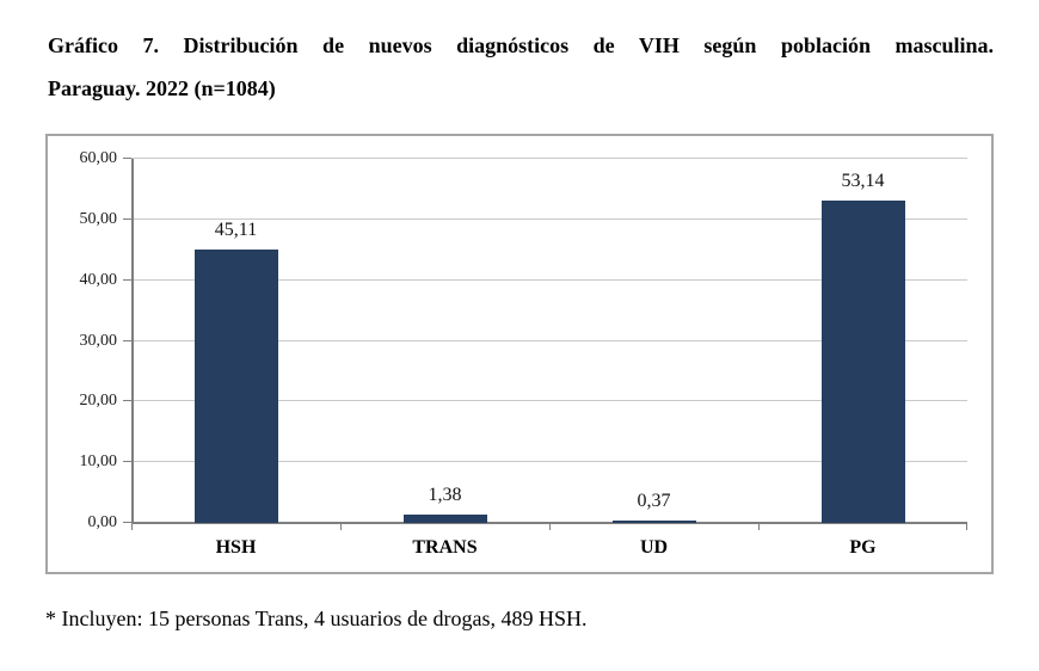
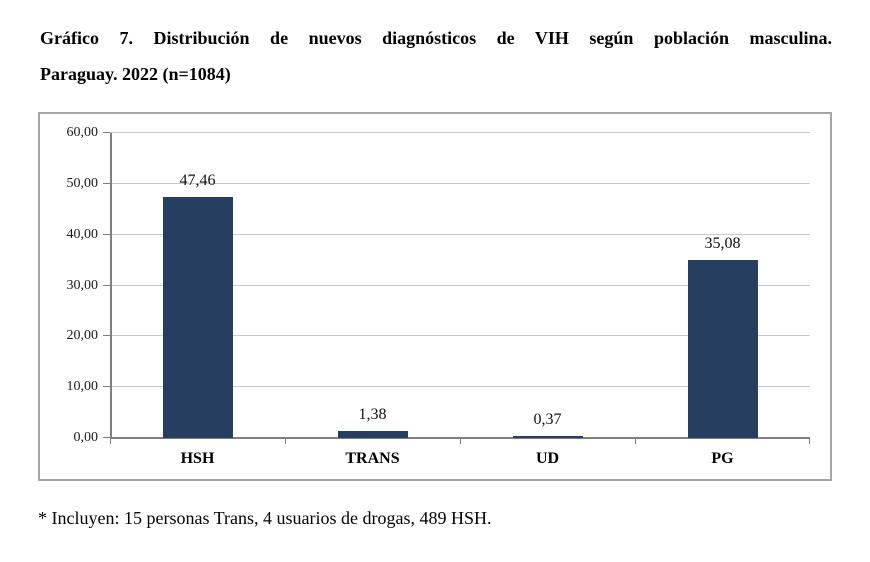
HSH: 45,11 -> 47,46
PG: 53,14 -> 35,08
